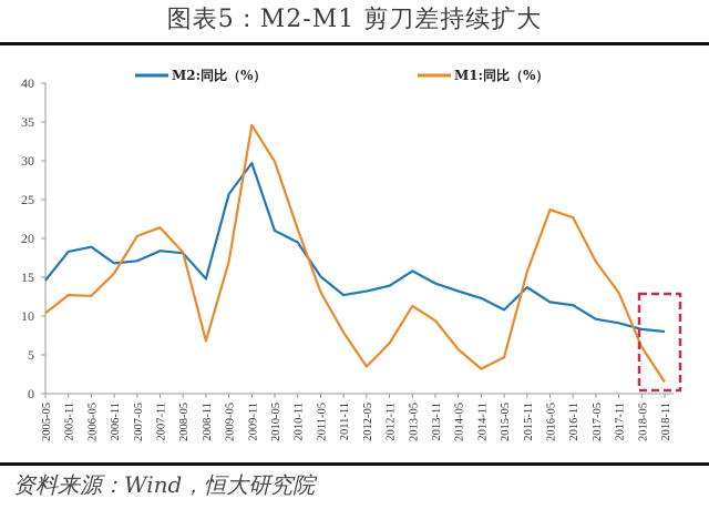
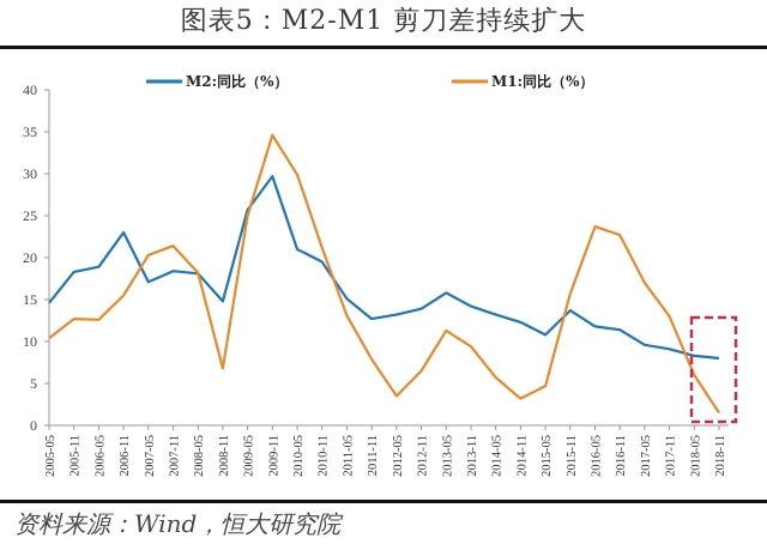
M2:同比（%）/2006-11: 17 -> 23
M1:同比（%）/2009-05: 17 -> 25
